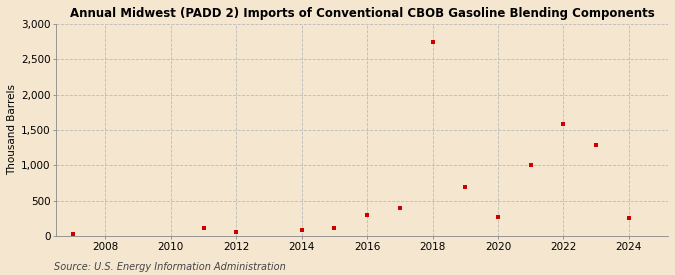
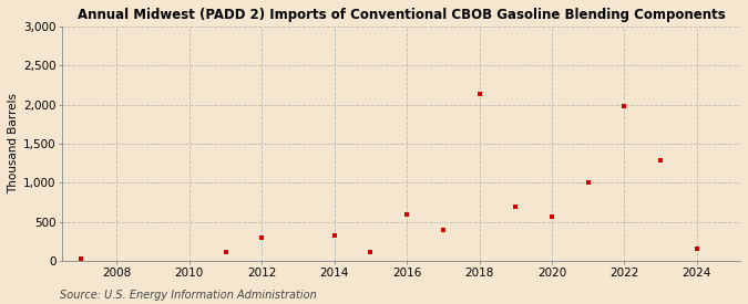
2012: 50 -> 300
2014: 90 -> 320
2016: 290 -> 600
2018: 2,750 -> 2,140
2020: 260 -> 560
2022: 1,580 -> 1,980
2024: 260 -> 160
